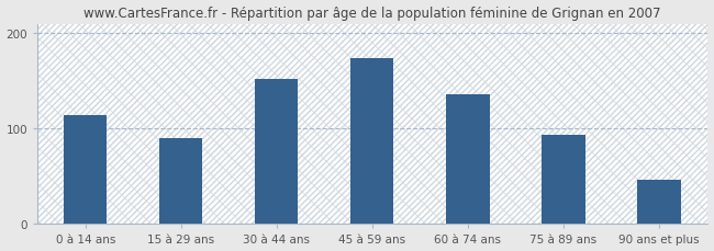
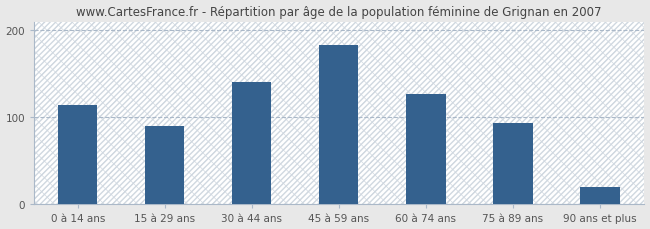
30 à 44 ans: 152 -> 140
45 à 59 ans: 174 -> 183
60 à 74 ans: 136 -> 127
90 ans et plus: 46 -> 20
